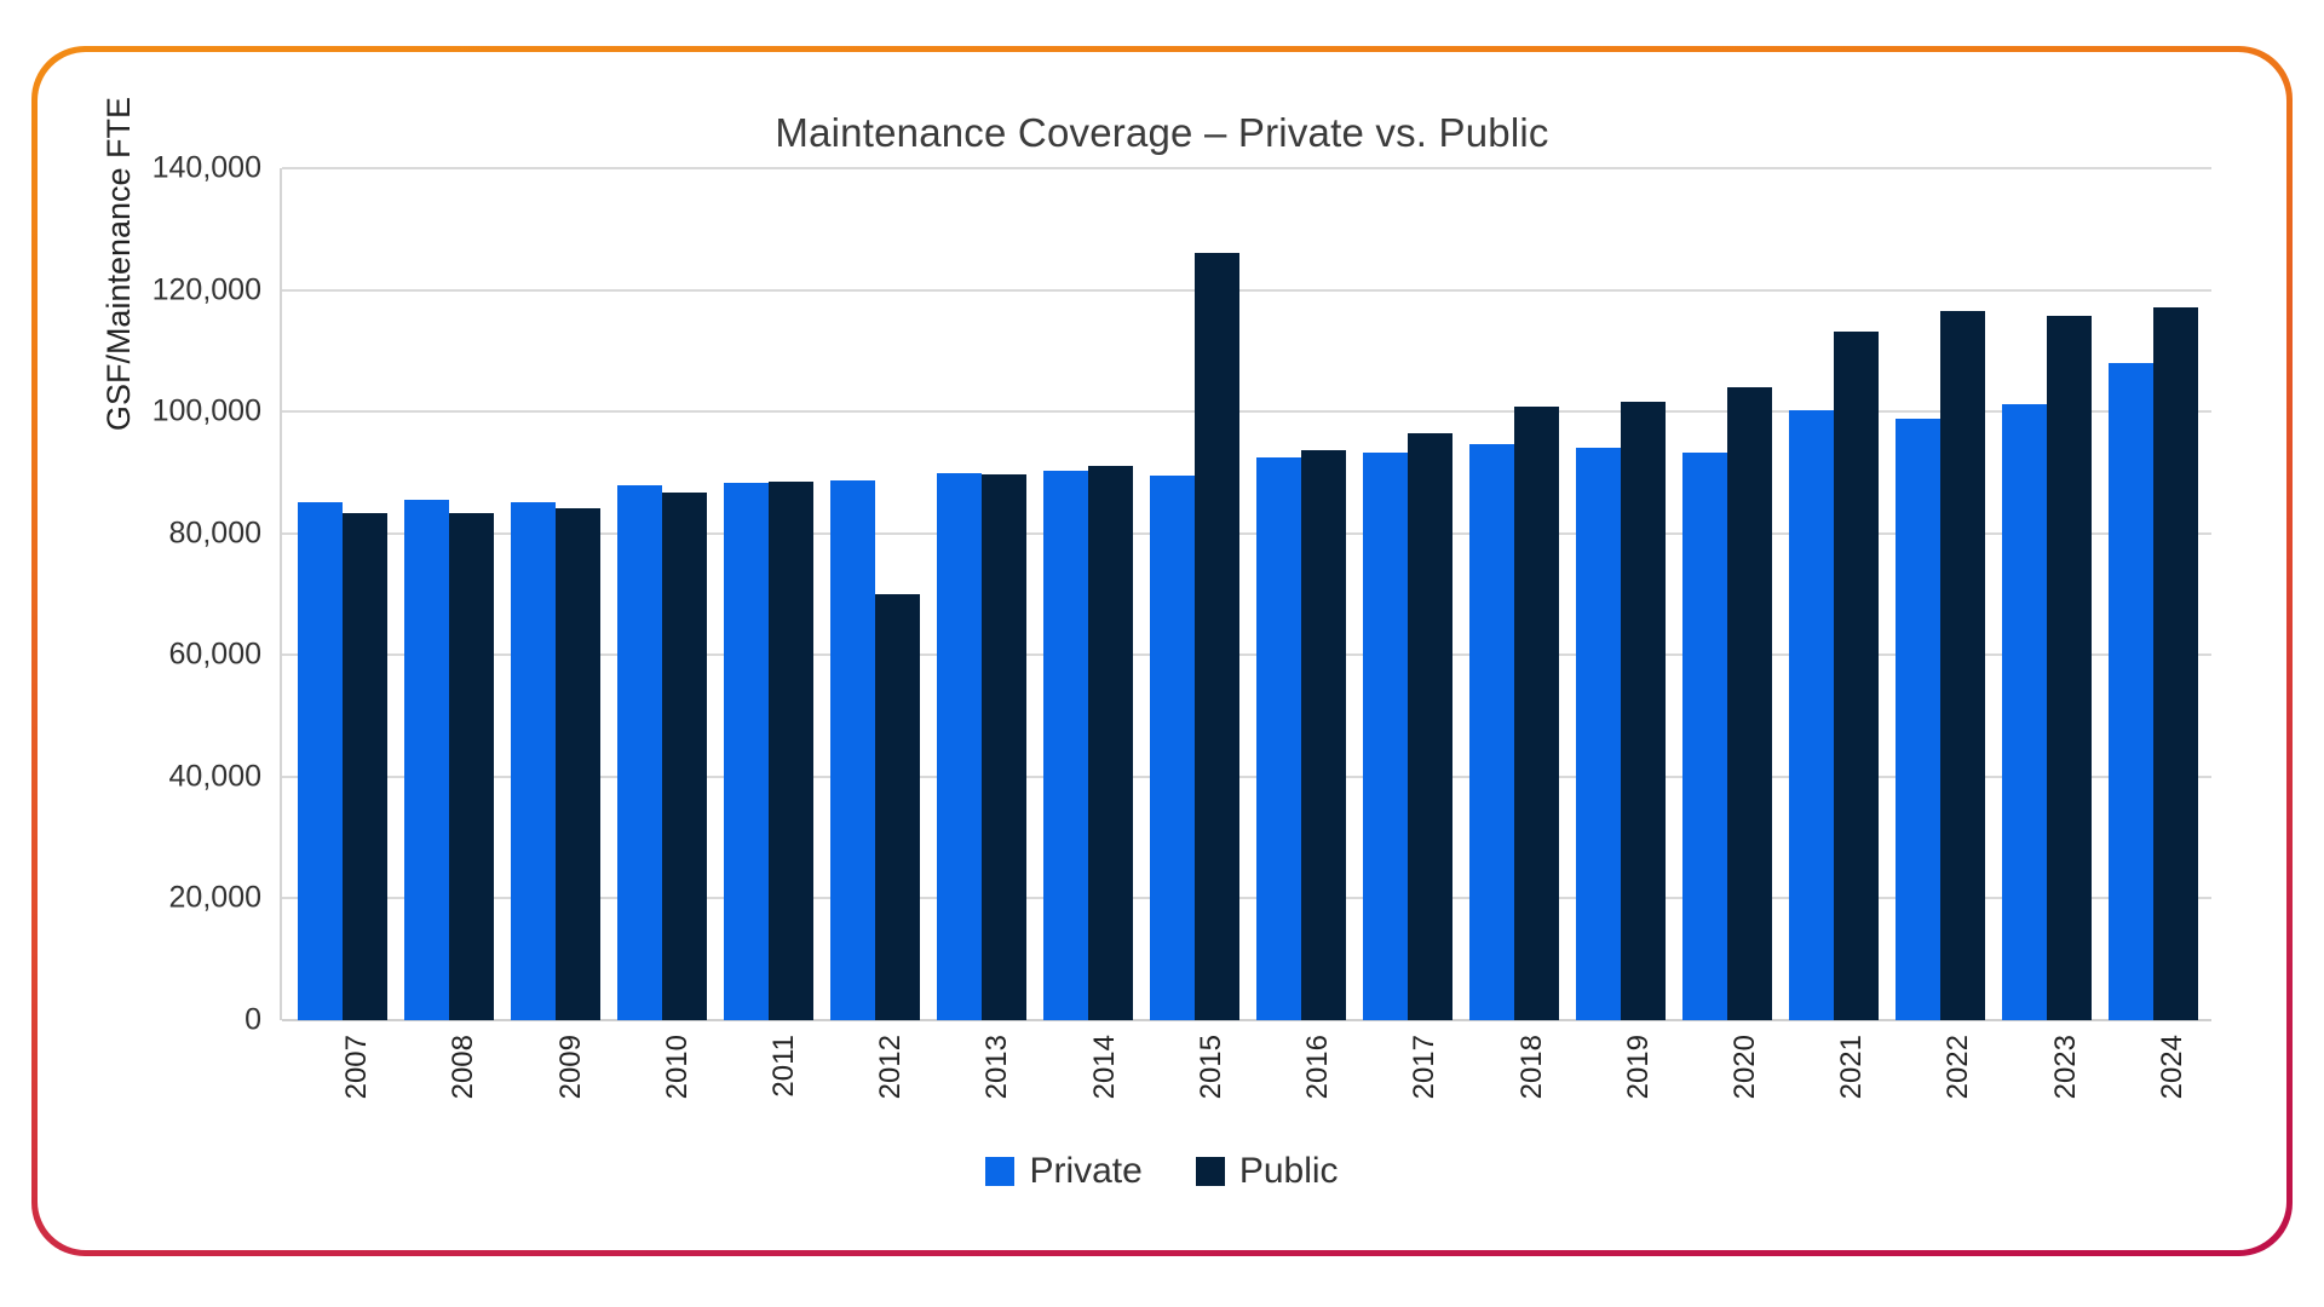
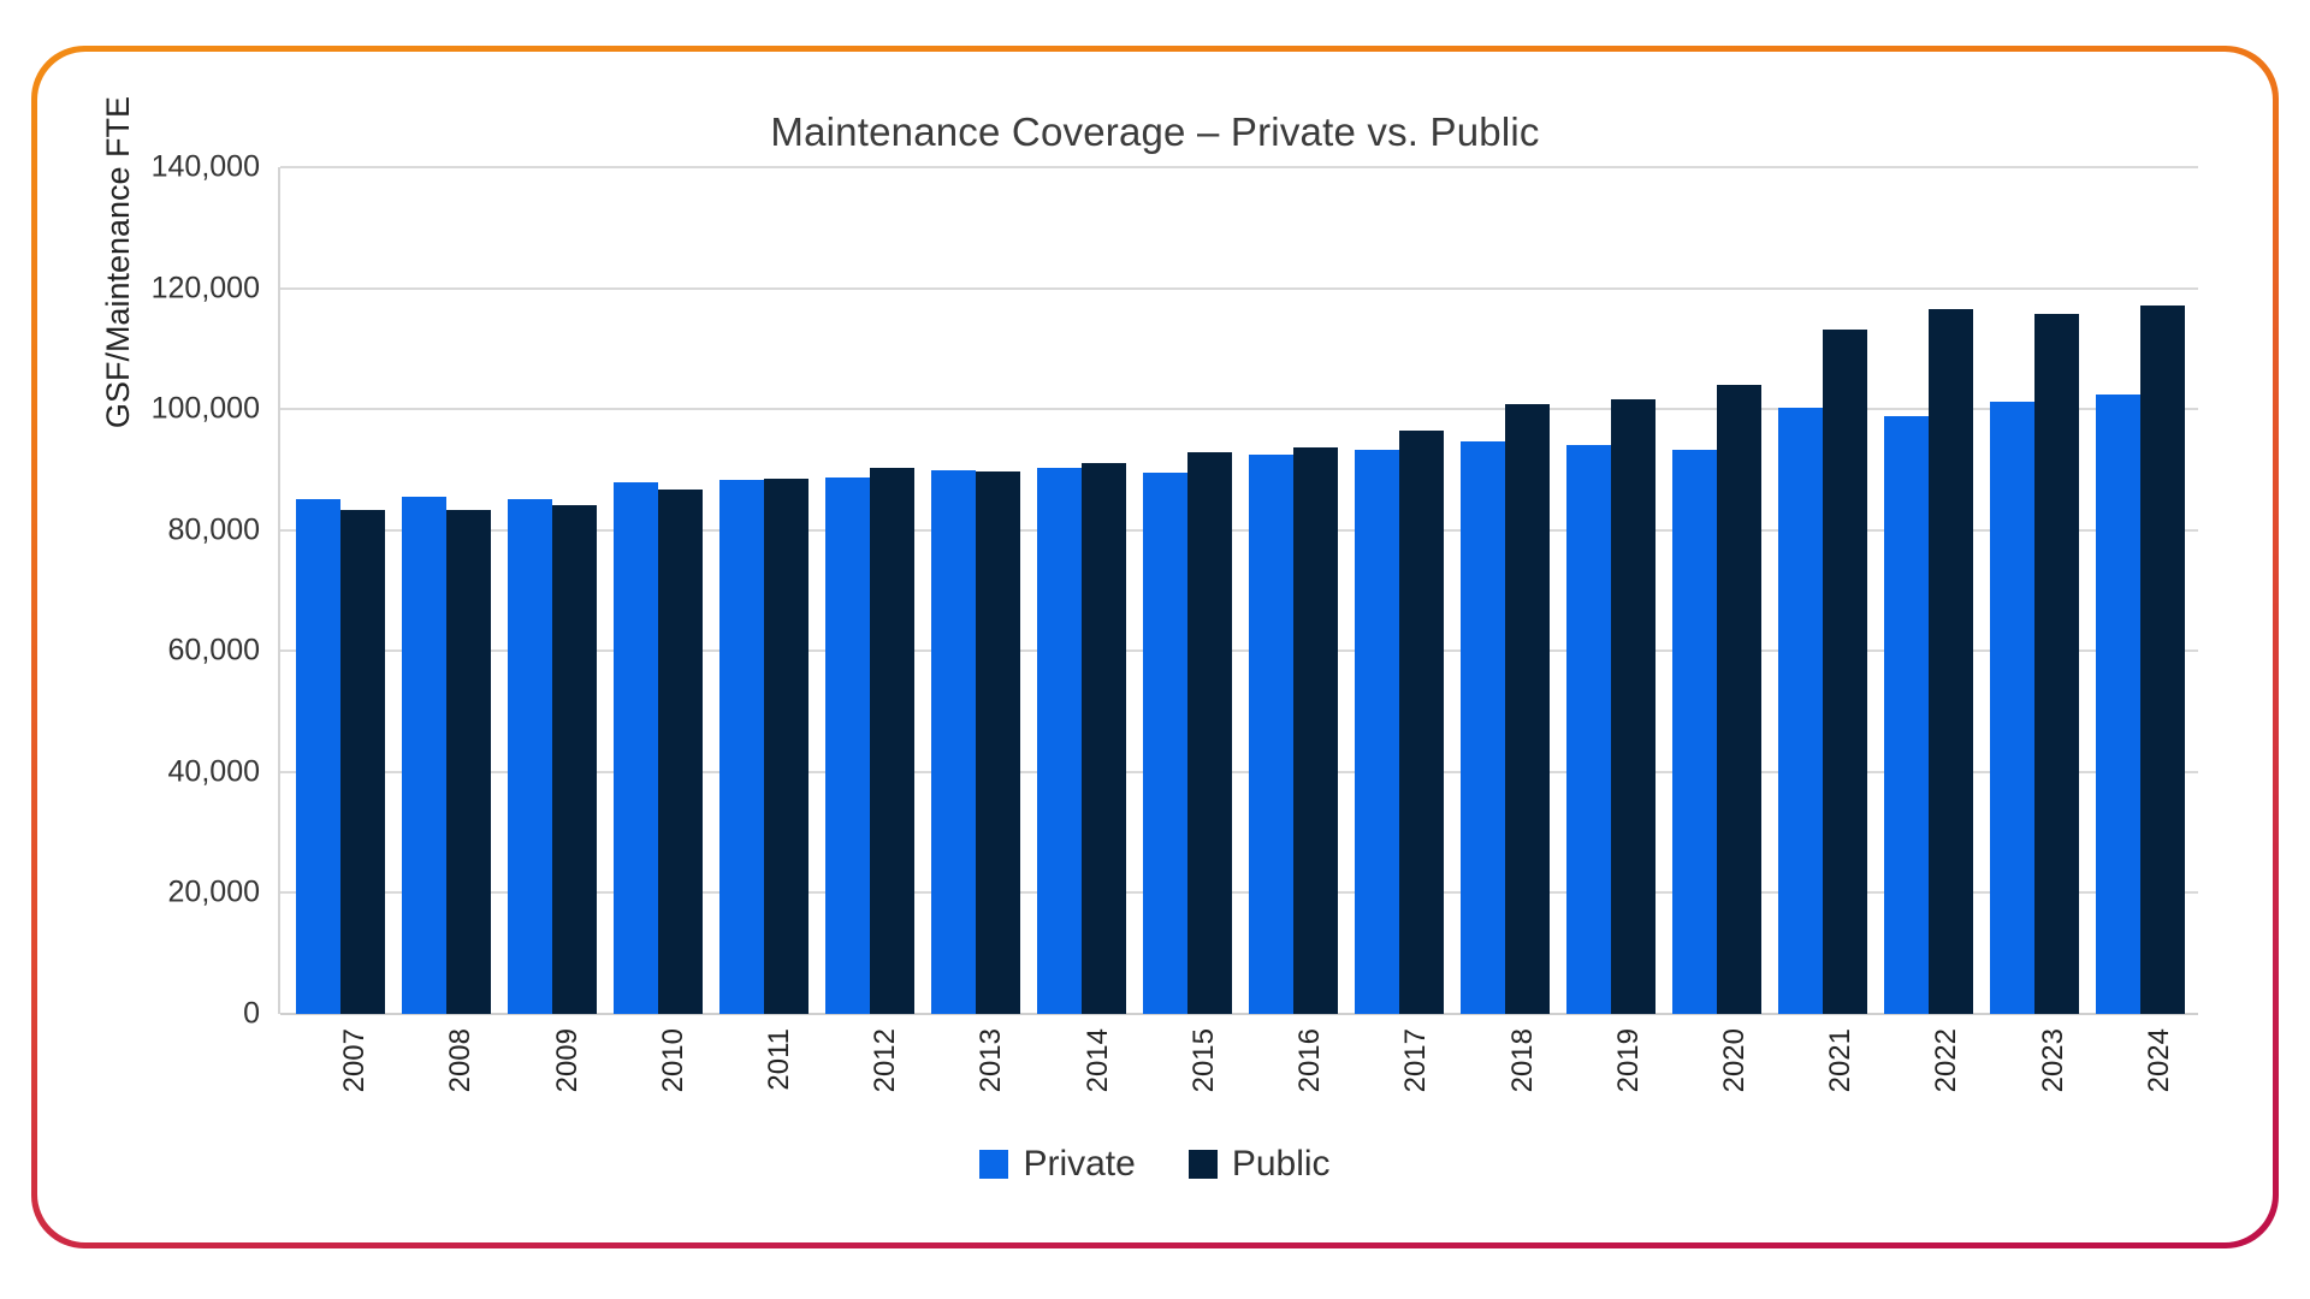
Public/2012: 70000 -> 90000
Public/2015: 126000 -> 93000
Private/2024: 108000 -> 102000
